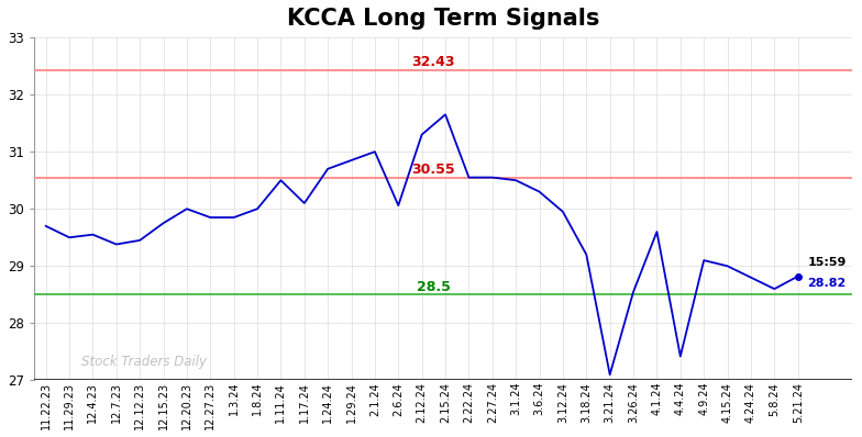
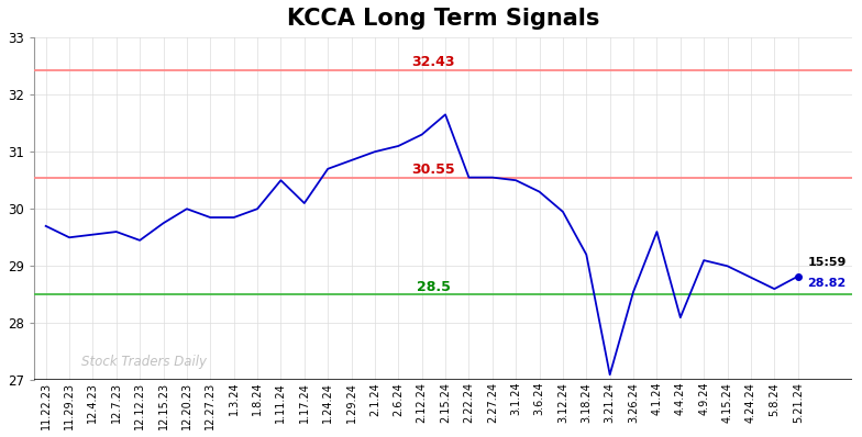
12.7.23: 29.38 -> 29.60
2.6.24: 30.06 -> 31.10
4.4.24: 27.42 -> 28.10
